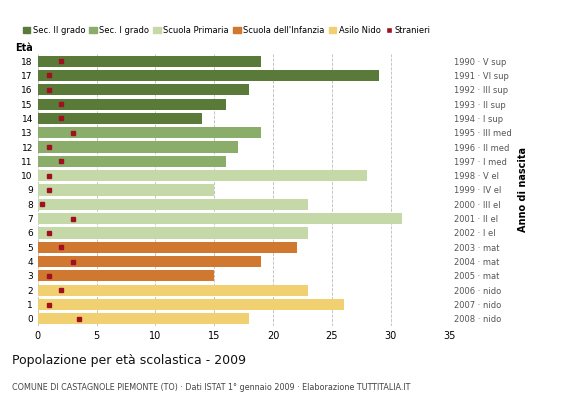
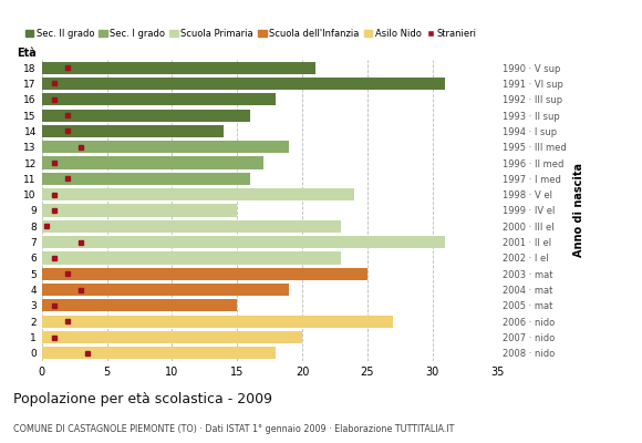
18: 19 -> 21
17: 29 -> 31
10: 28 -> 24
5: 22 -> 25
2: 23 -> 27
1: 26 -> 20
